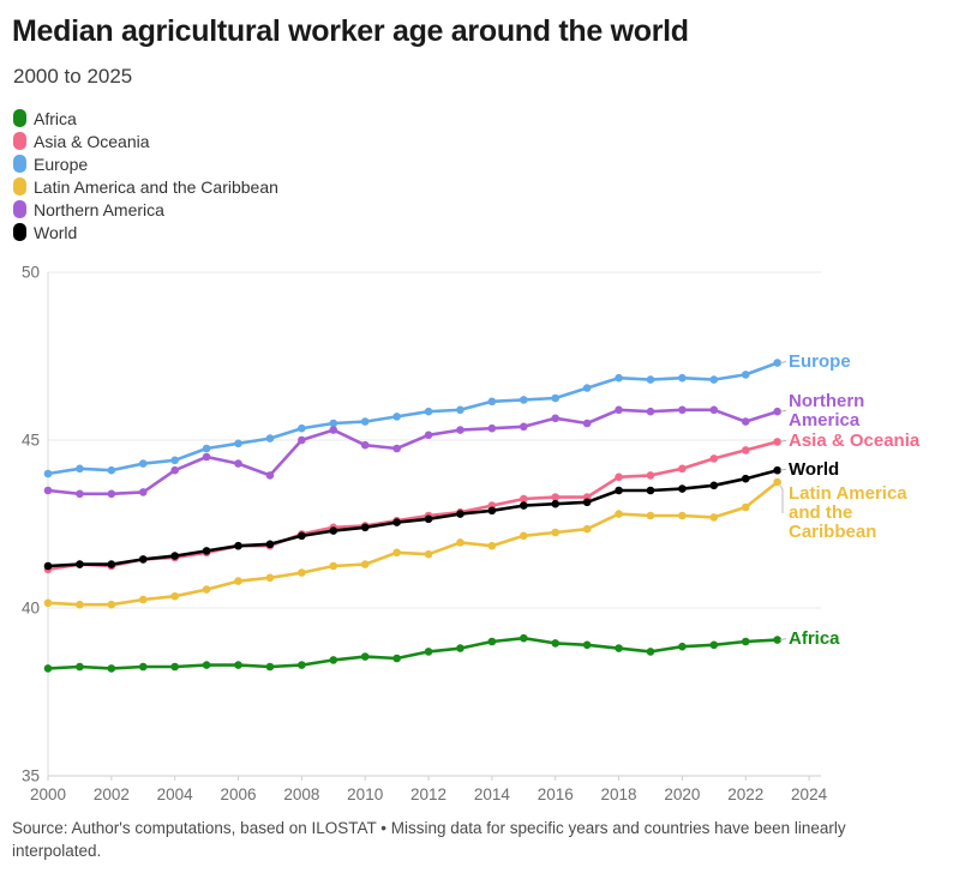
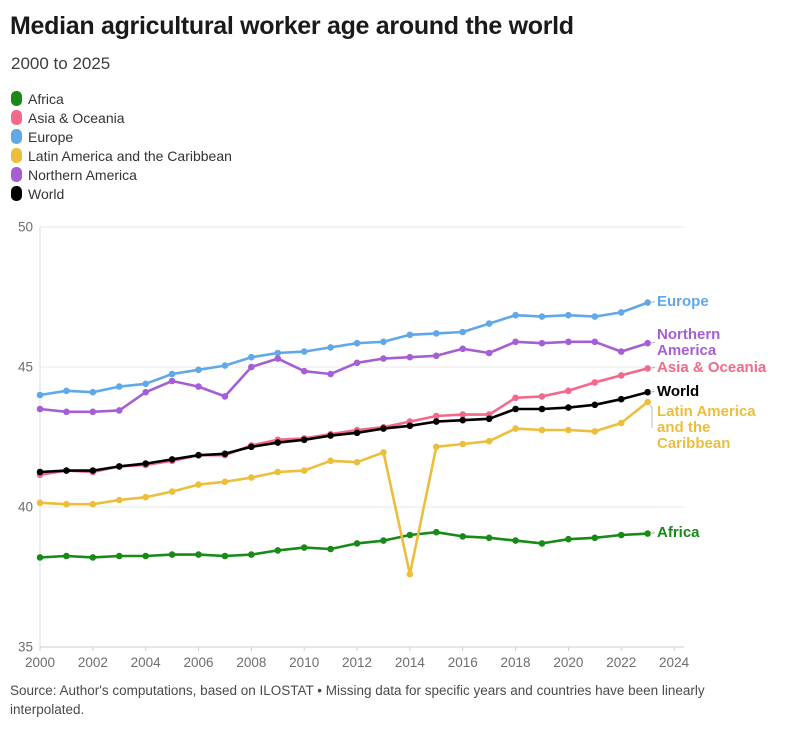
Latin America and the Caribbean/2014: 41.9 -> 37.6
